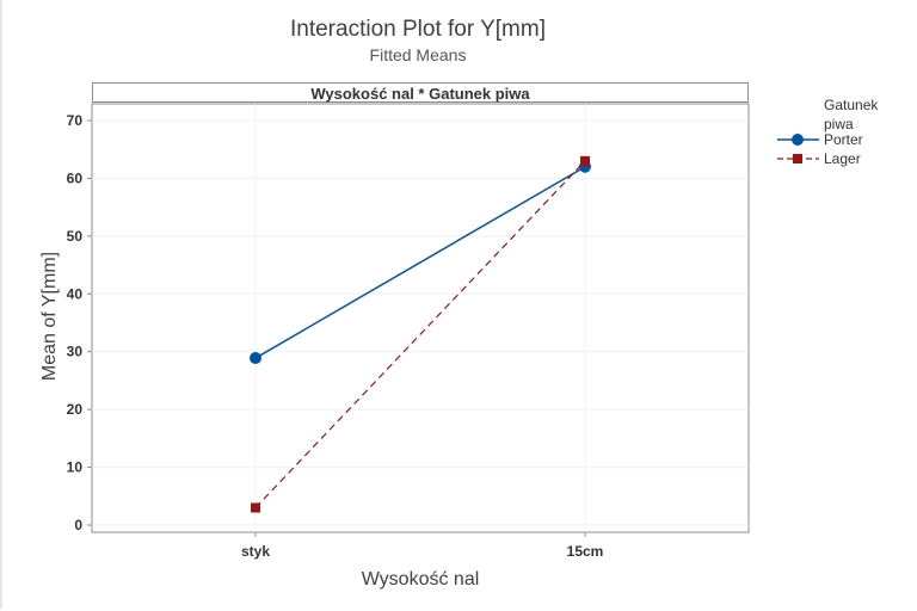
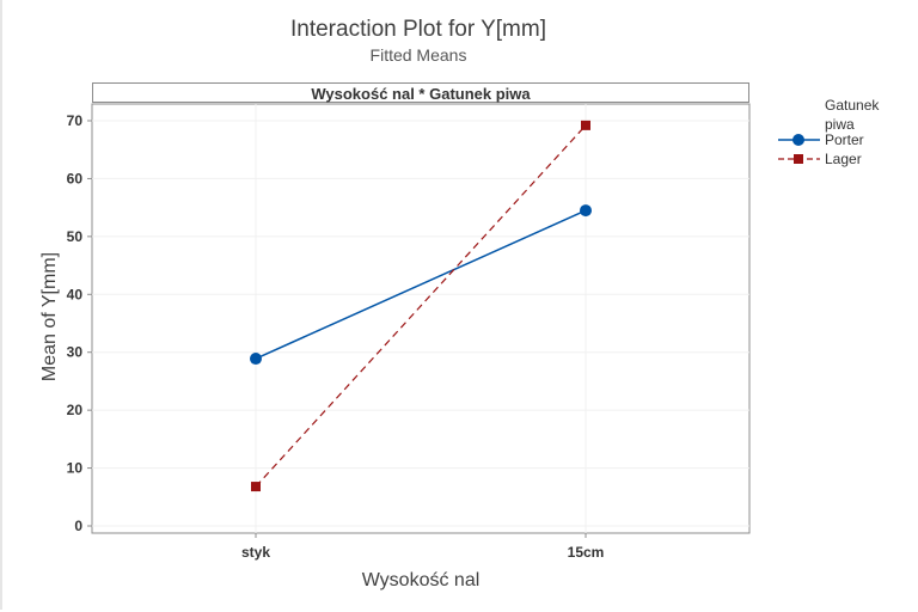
Lager/styk: 3 -> 7
Porter/15cm: 62 -> 54
Lager/15cm: 63 -> 69
